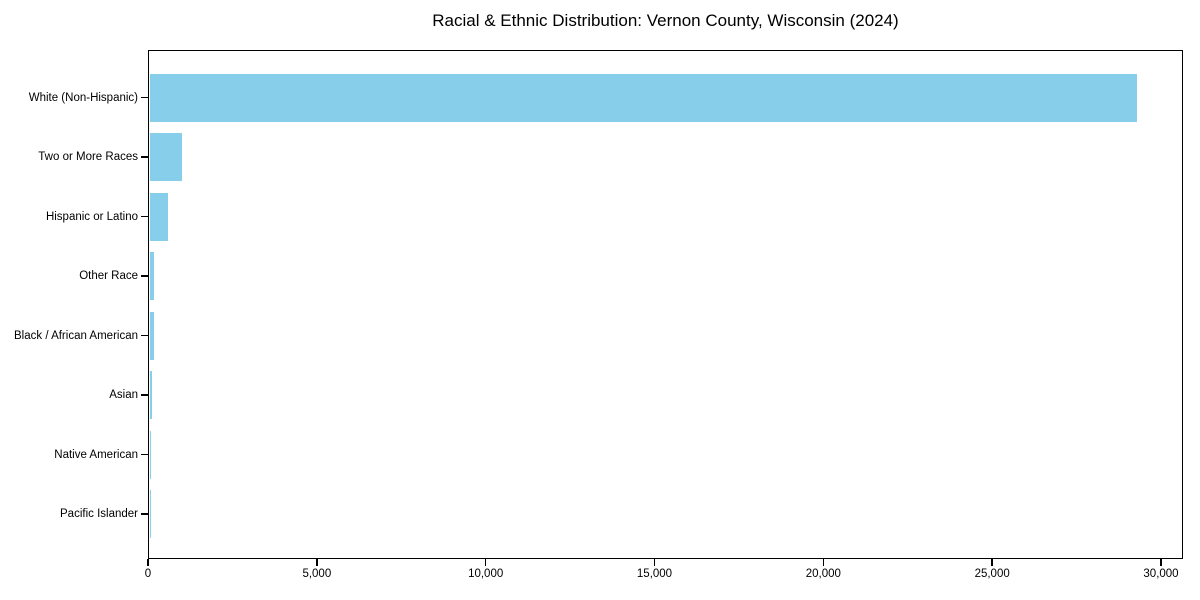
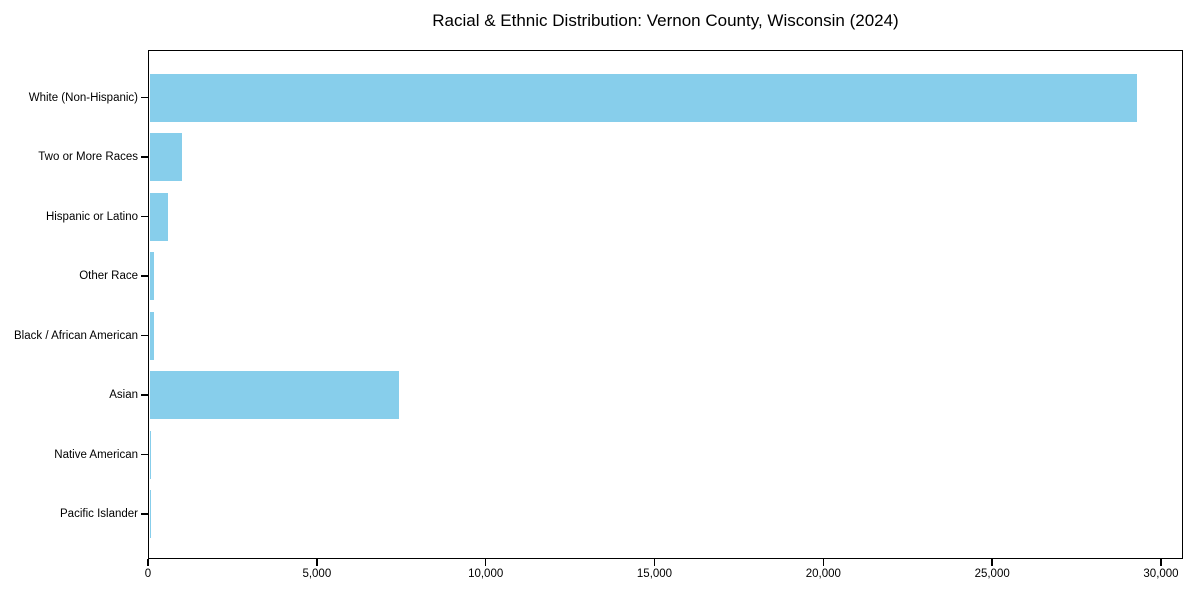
Asian: 100 -> 7400
